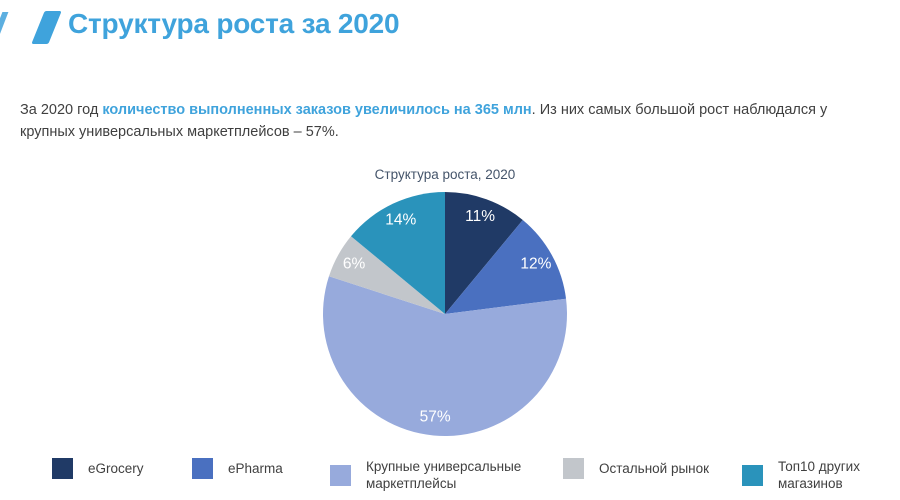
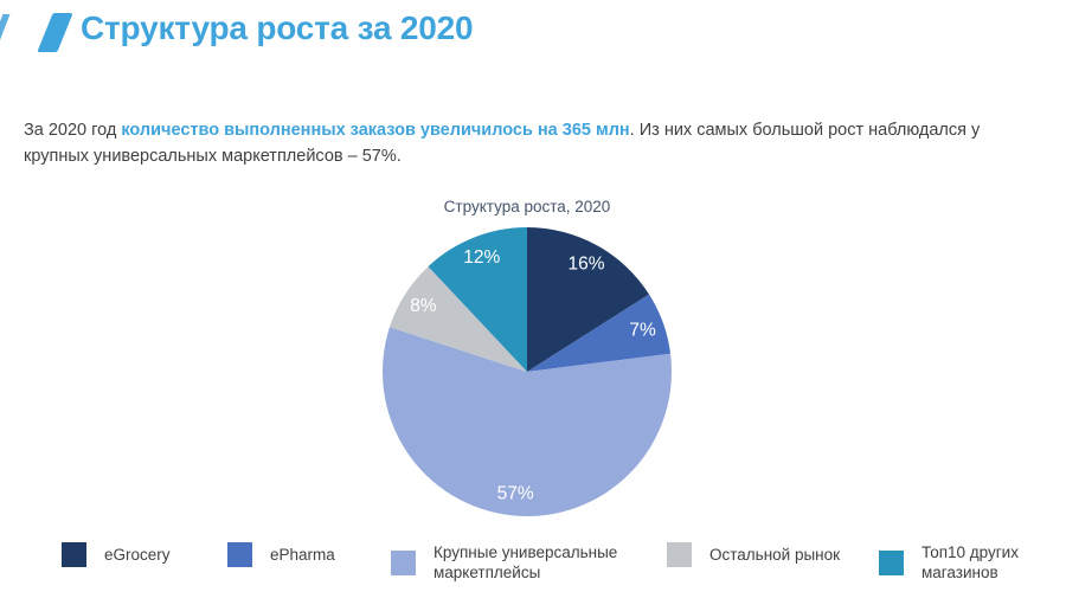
eGrocery: 11% -> 16%
ePharma: 12% -> 7%
Остальной рынок: 6% -> 8%
Топ10 других магазинов: 14% -> 12%
